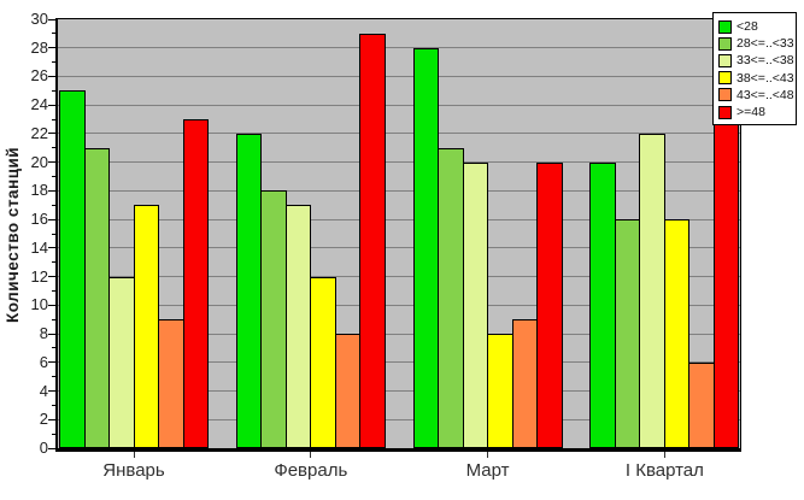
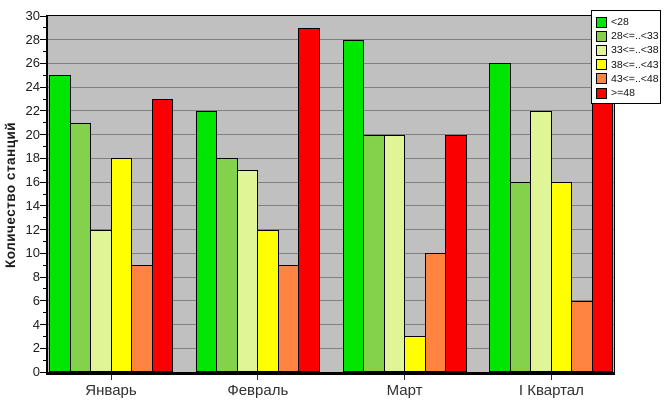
38<=..<43/Январь: 17 -> 18
43<=..<48/Февраль: 8 -> 9
28<=..<33/Март: 21 -> 20
38<=..<43/Март: 8 -> 3
43<=..<48/Март: 9 -> 10
<28/I Квартал: 20 -> 26
